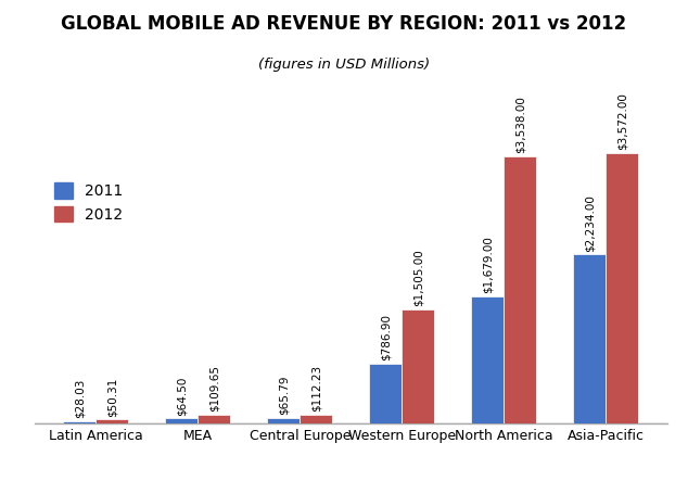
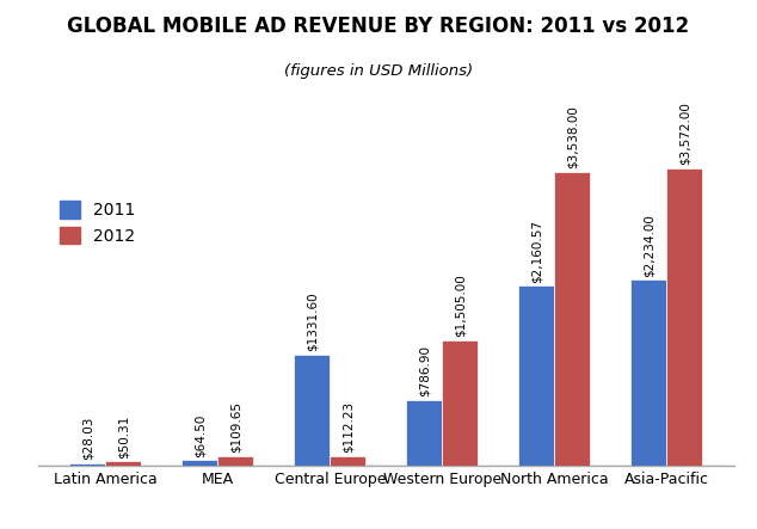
2011/Central Europe: $65.79 -> $1331.60
2011/North America: $1,679.00 -> $2,160.57
